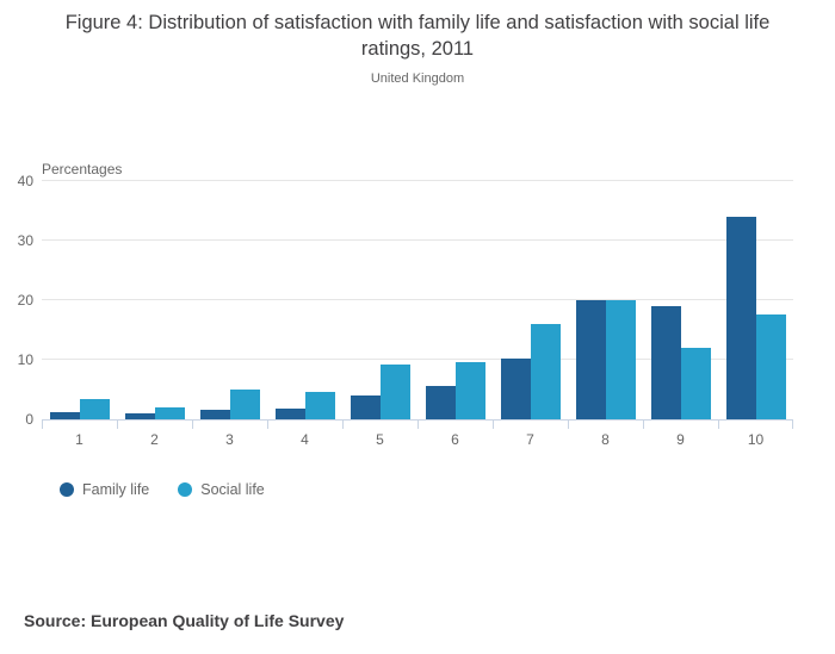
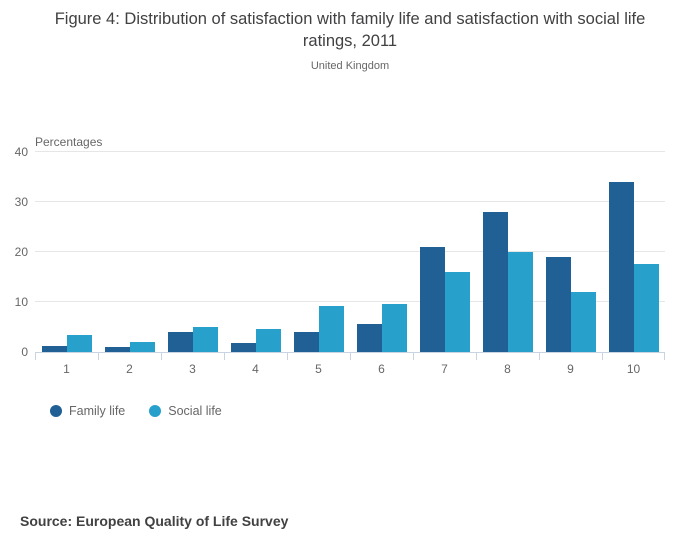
Family life/3: 2 -> 4
Family life/7: 10 -> 21
Family life/8: 20 -> 28
